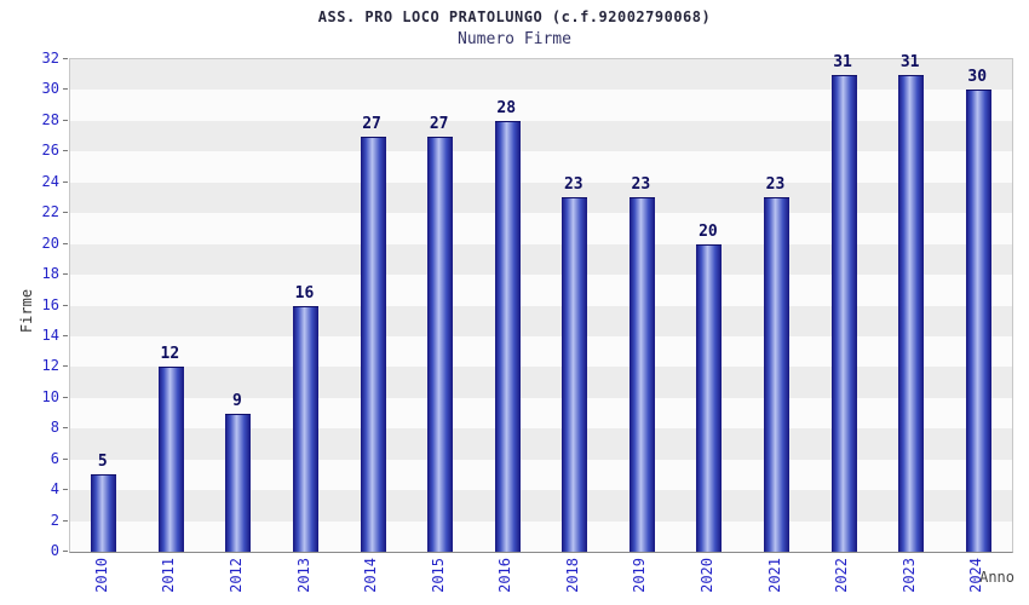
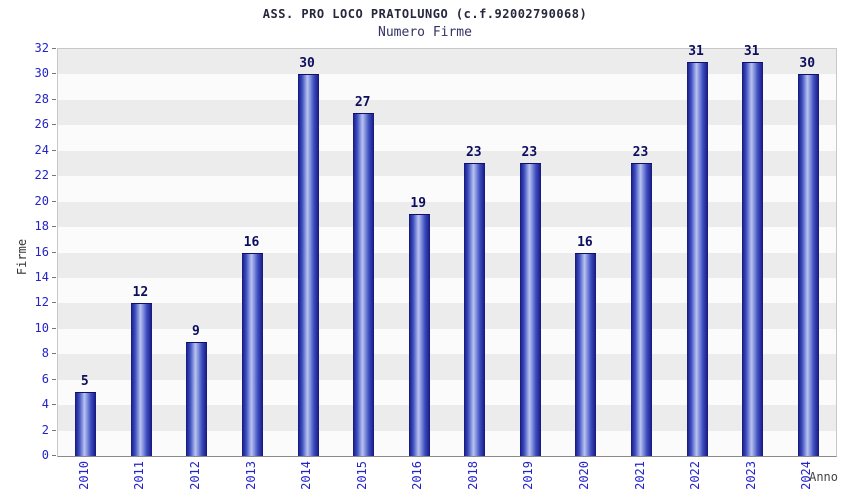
2014: 27 -> 30
2016: 28 -> 19
2020: 20 -> 16
